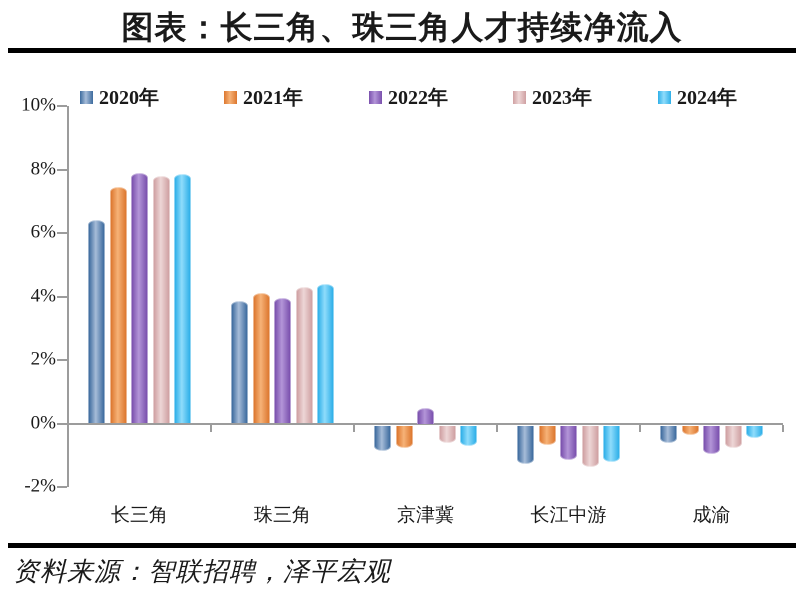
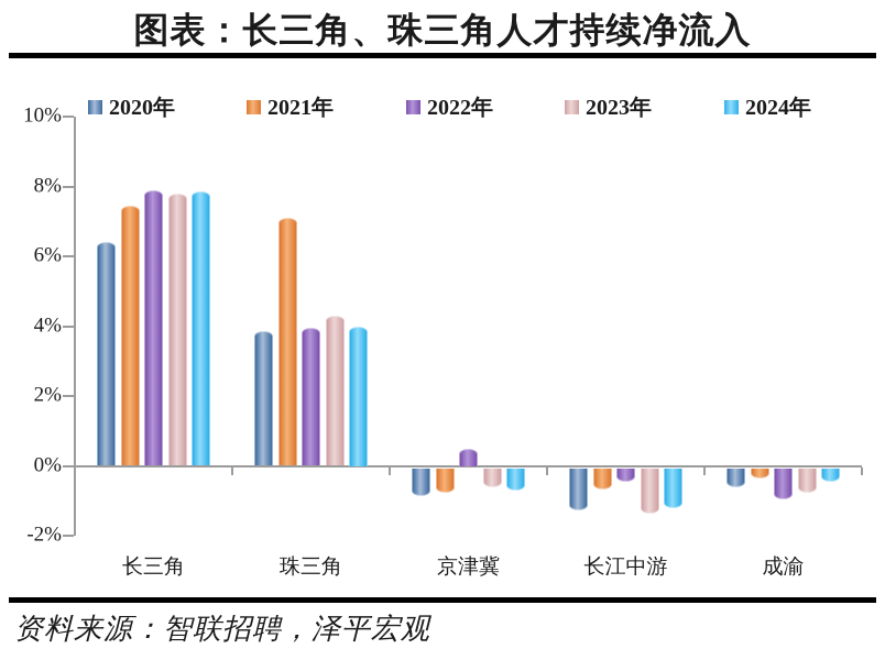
2021年/珠三角: 4.1% -> 7.1%
2024年/珠三角: 4.4% -> 4.0%
2022年/长江中游: -1.1% -> -0.4%
